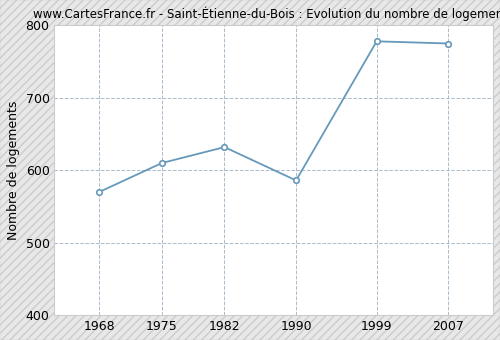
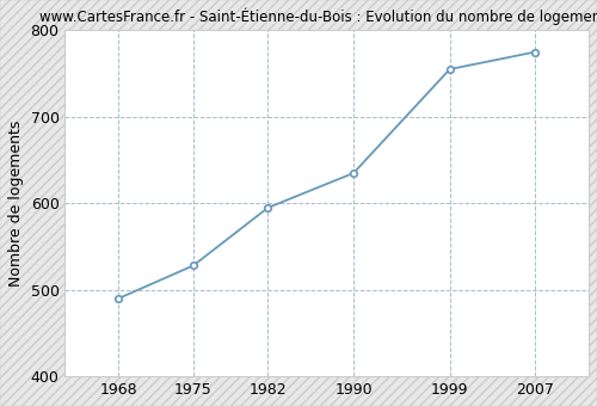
1968: 570 -> 490
1975: 610 -> 528
1982: 632 -> 595
1990: 586 -> 635
1999: 778 -> 755
